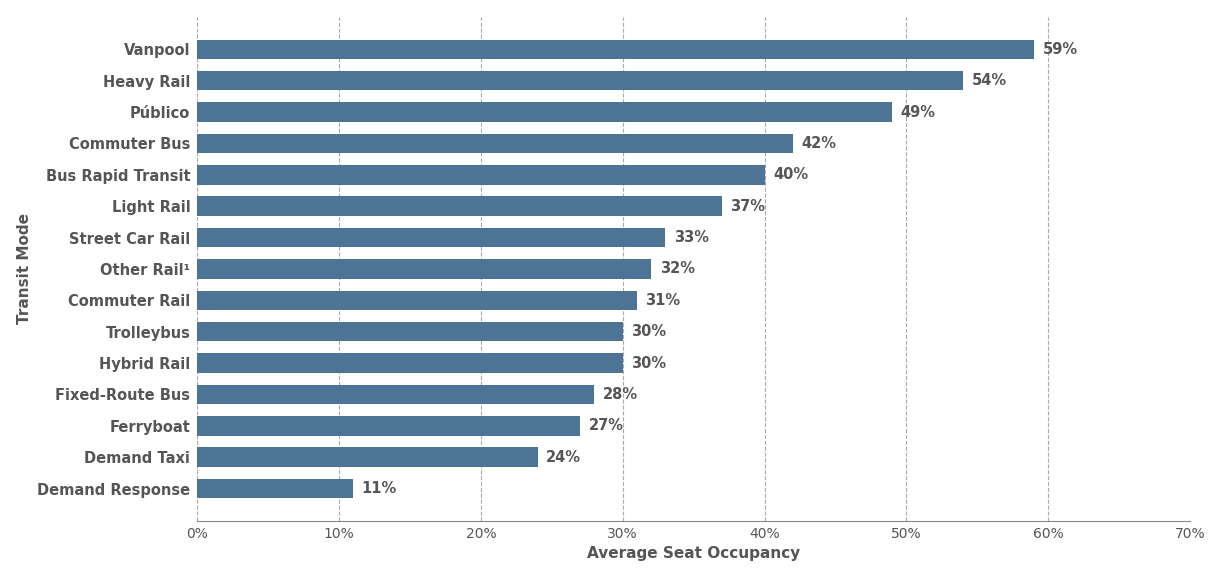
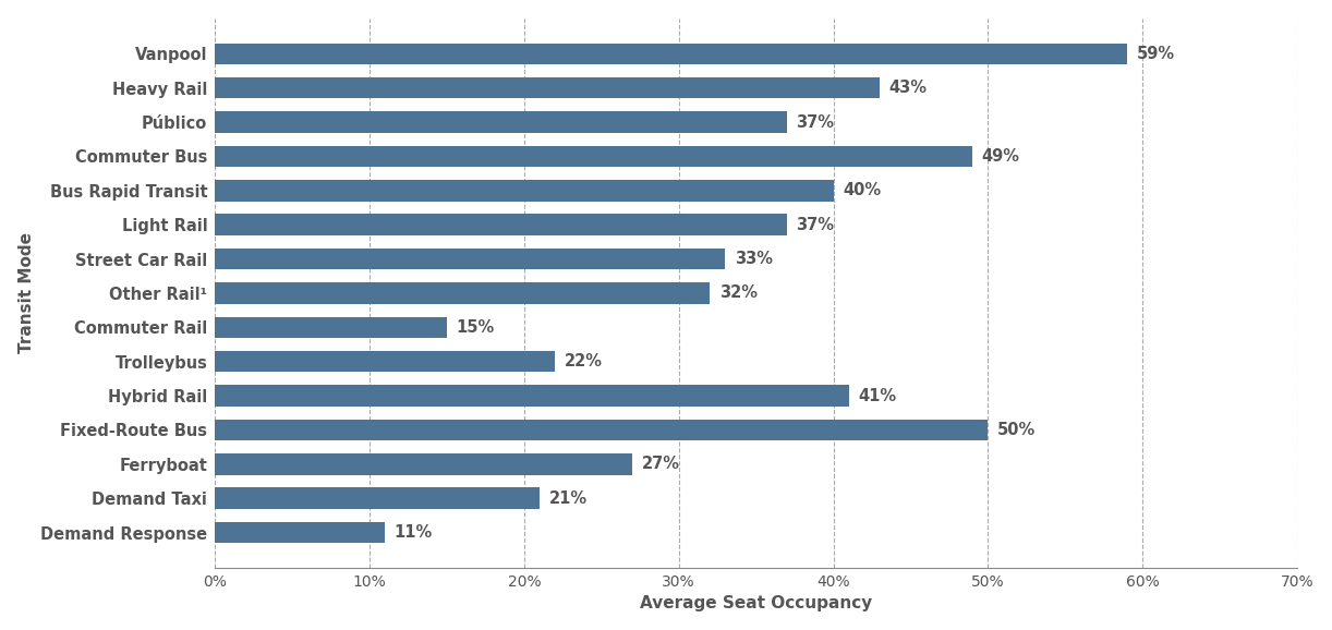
Heavy Rail: 54% -> 43%
Público: 49% -> 37%
Commuter Bus: 42% -> 49%
Commuter Rail: 31% -> 15%
Trolleybus: 30% -> 22%
Hybrid Rail: 30% -> 41%
Fixed-Route Bus: 28% -> 50%
Demand Taxi: 24% -> 21%
